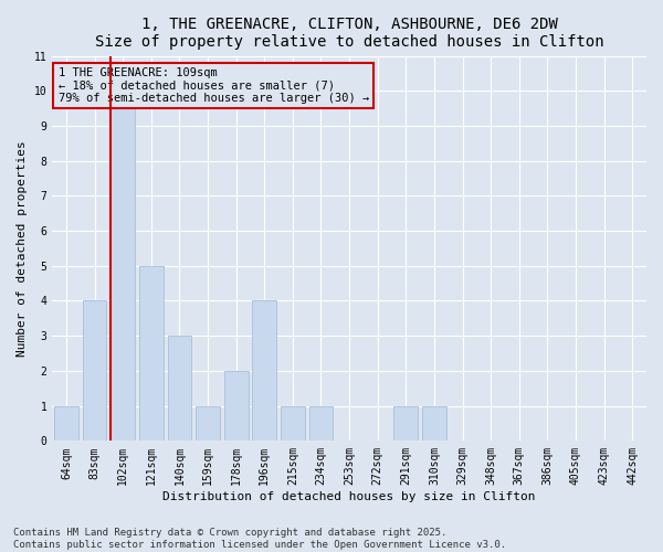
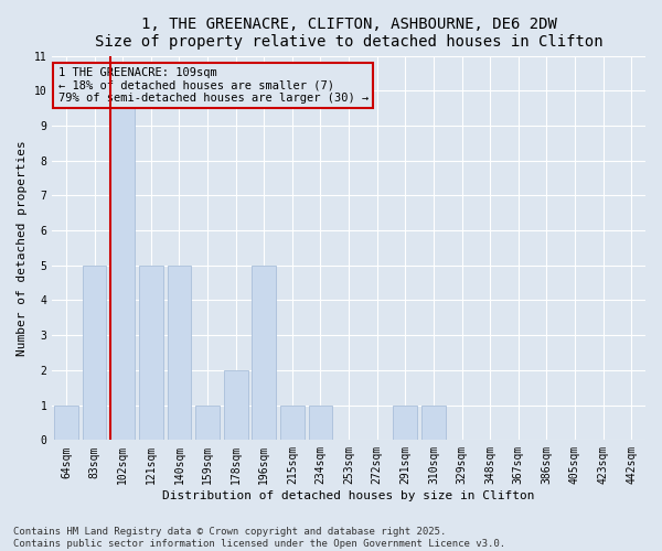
83sqm: 4 -> 5
140sqm: 3 -> 5
196sqm: 4 -> 5
